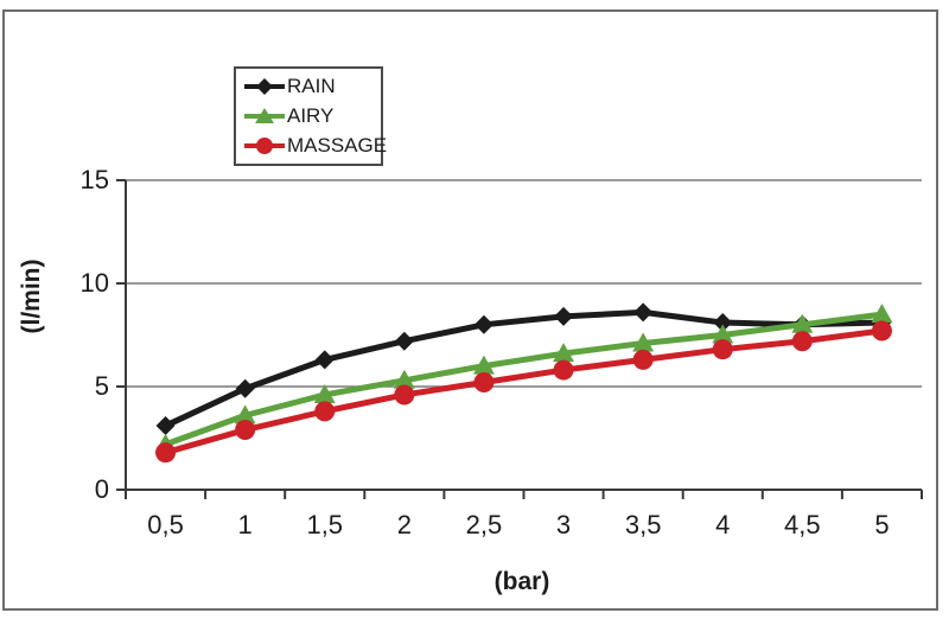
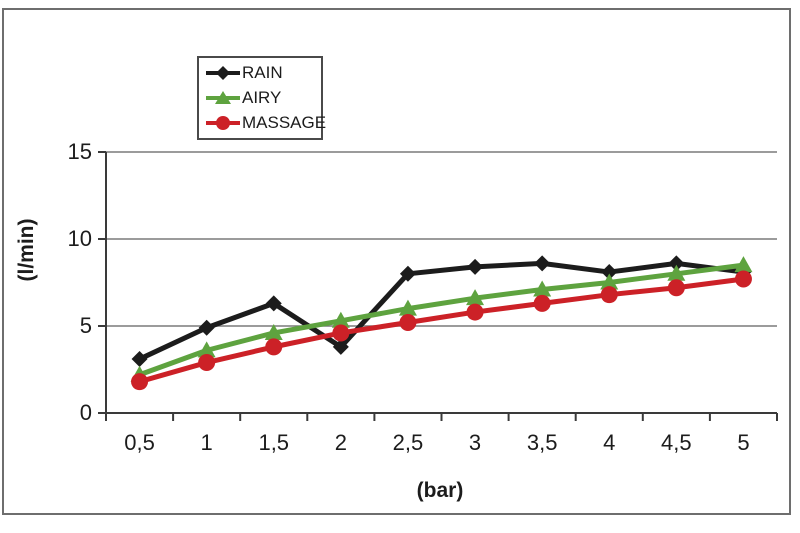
RAIN/2: 7.2 -> 3.8
RAIN/4,5: 8.0 -> 8.6
